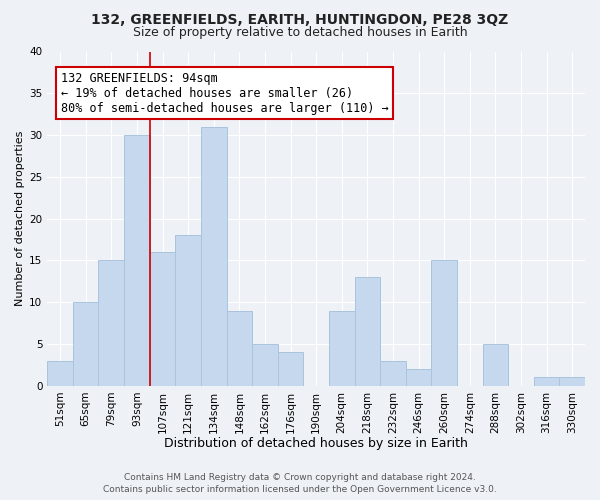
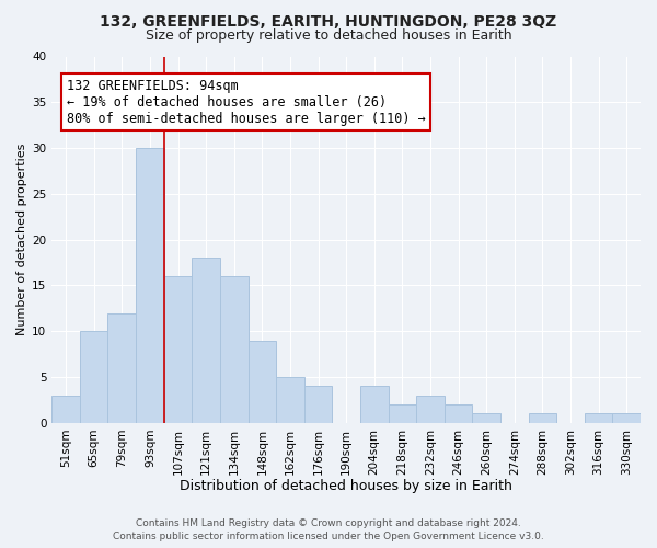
79sqm: 15 -> 12
134sqm: 31 -> 16
204sqm: 9 -> 4
218sqm: 13 -> 2
260sqm: 15 -> 1
288sqm: 5 -> 1
